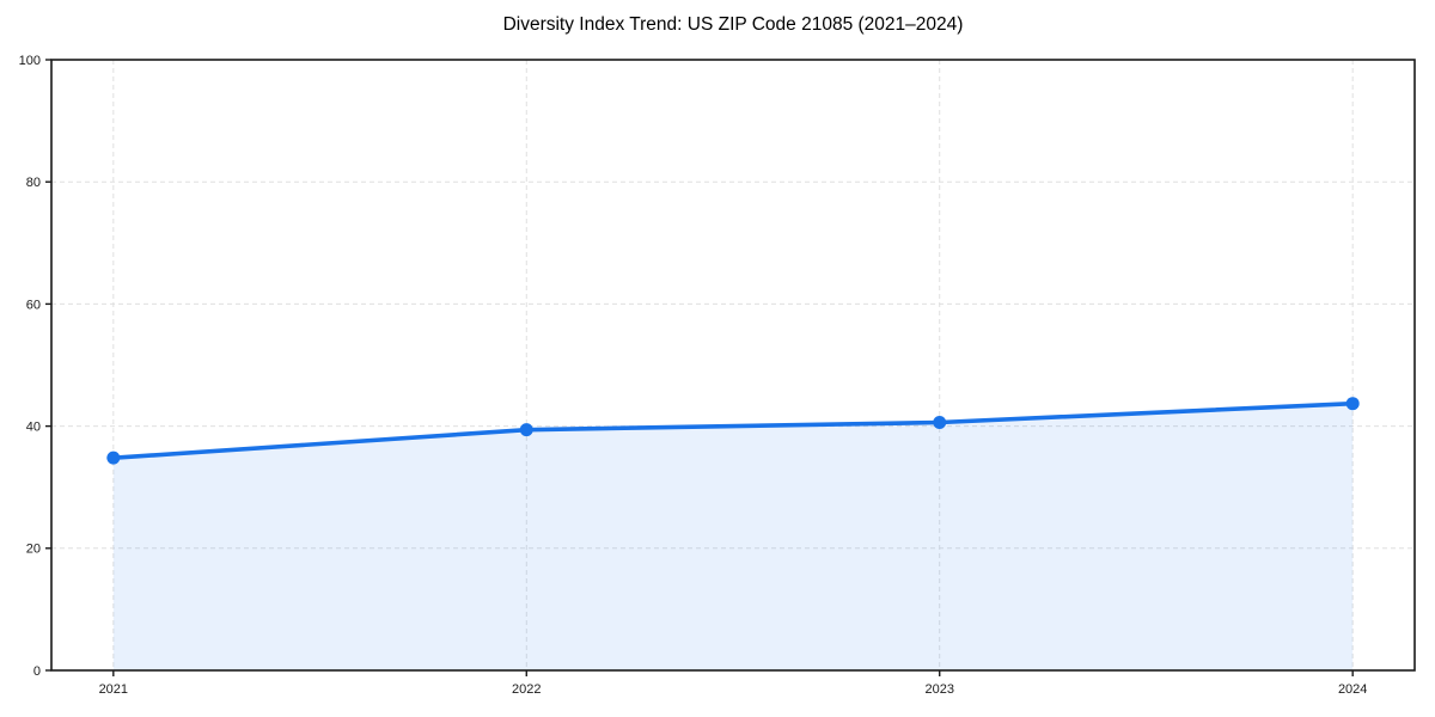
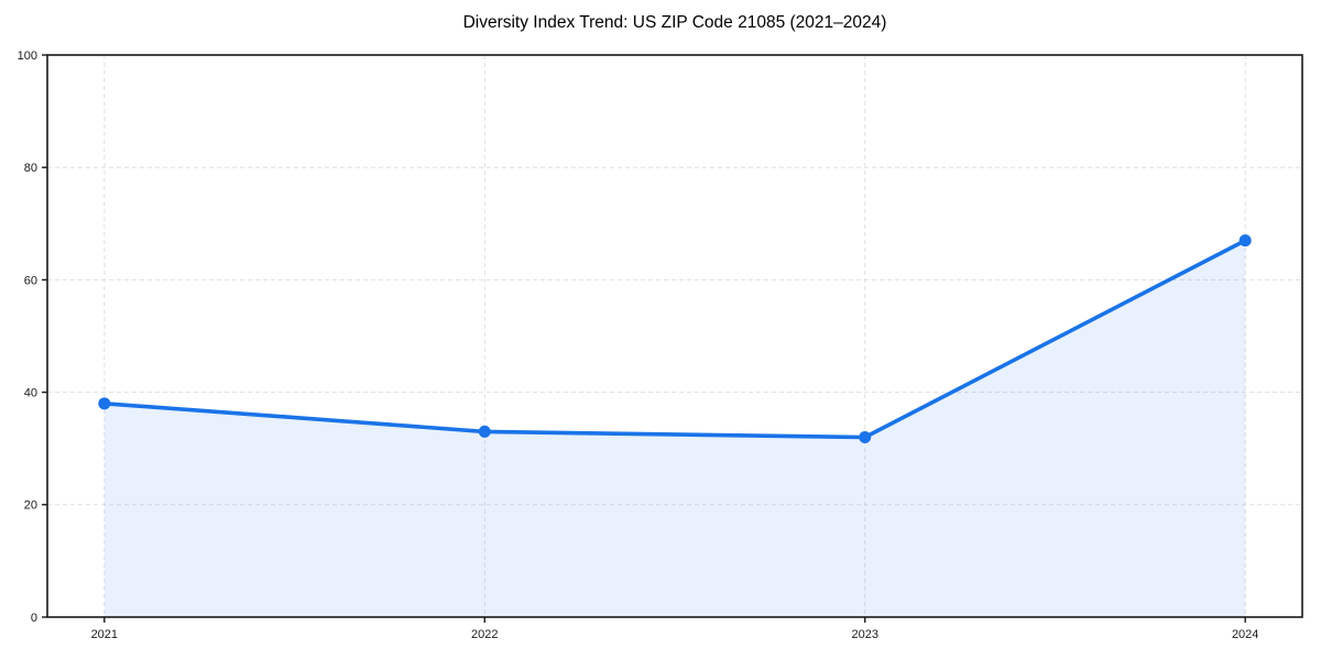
2021: 35 -> 38
2022: 39 -> 33
2023: 41 -> 32
2024: 44 -> 67
